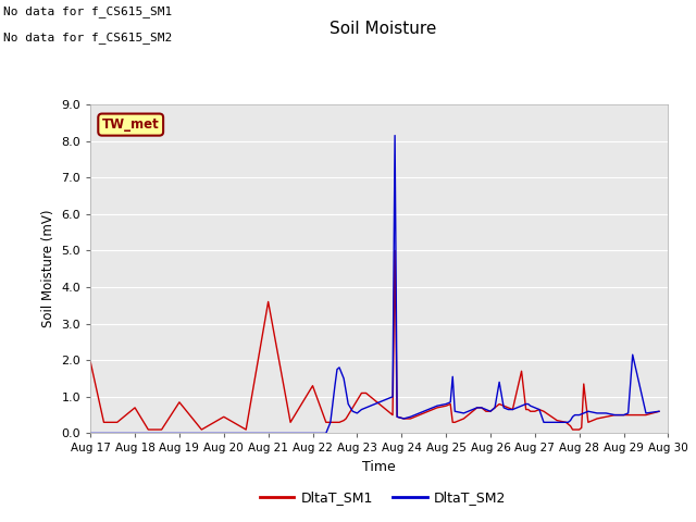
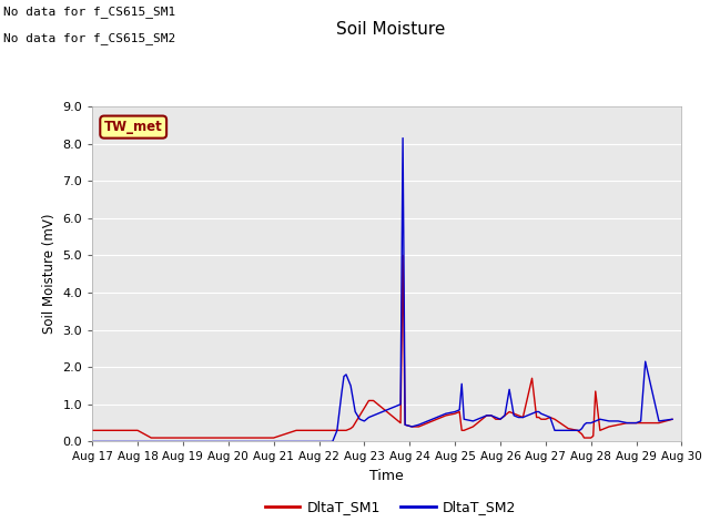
DltaT_SM1/Aug 17: 1.95 -> 0.30
DltaT_SM1/Aug 18: 0.70 -> 0.30
DltaT_SM1/Aug 19: 0.85 -> 0.10
DltaT_SM1/Aug 20: 0.45 -> 0.10
DltaT_SM1/Aug 21: 3.60 -> 0.10
DltaT_SM1/Aug 22: 1.30 -> 0.30
